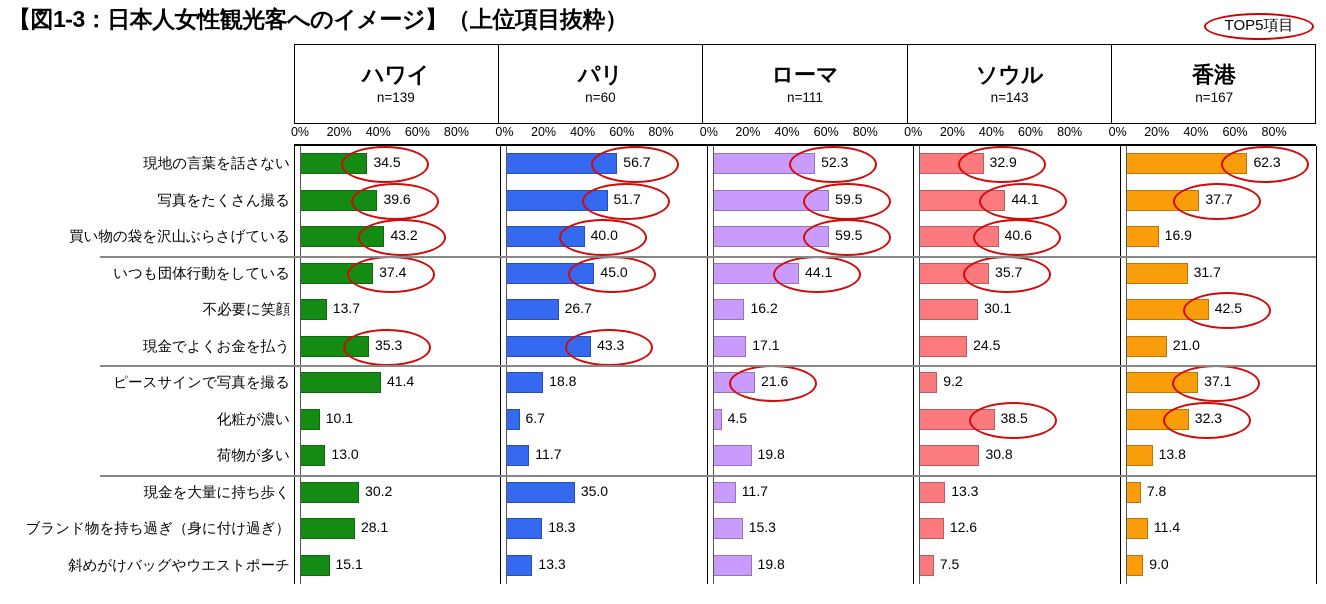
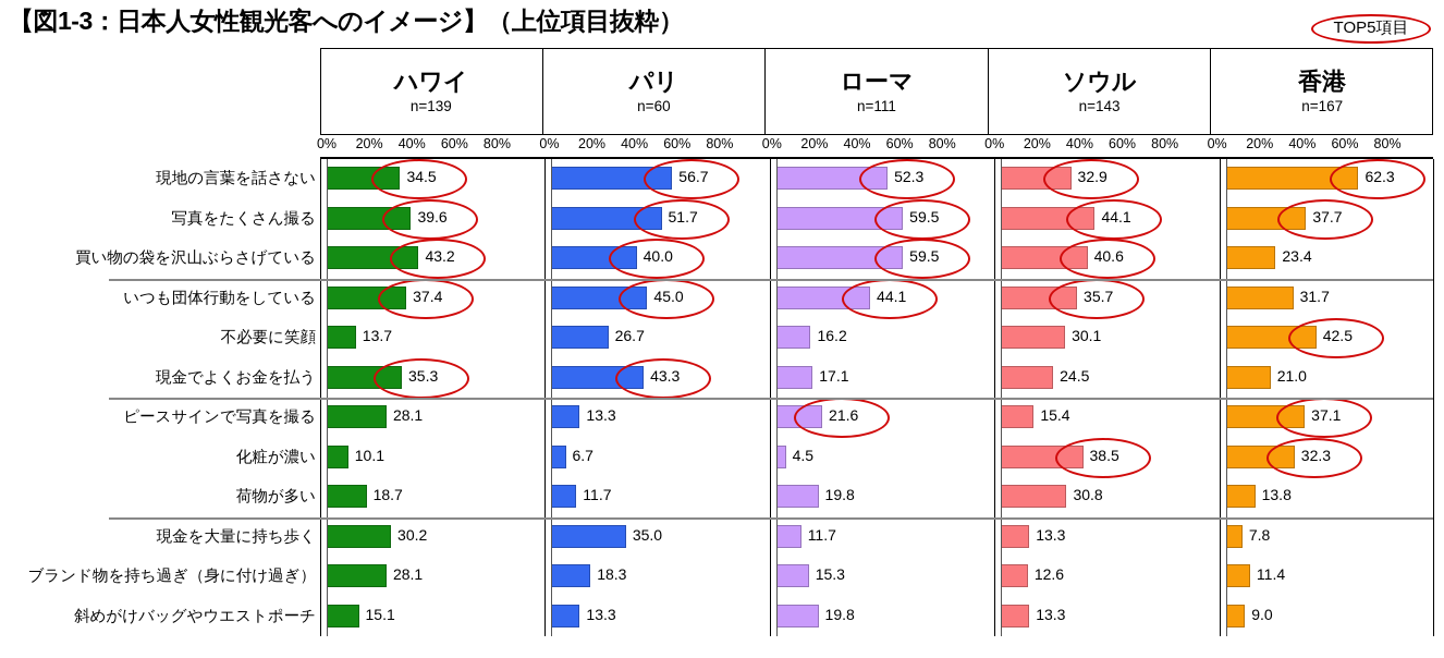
香港/買い物の袋を沢山ぶらさげている: 16.9 -> 23.4
ハワイ/ピースサインで写真を撮る: 41.4 -> 28.1
パリ/ピースサインで写真を撮る: 18.8 -> 13.3
ソウル/ピースサインで写真を撮る: 9.2 -> 15.4
ハワイ/荷物が多い: 13.0 -> 18.7
ソウル/斜めがけバッグやウエストポーチ: 7.5 -> 13.3
